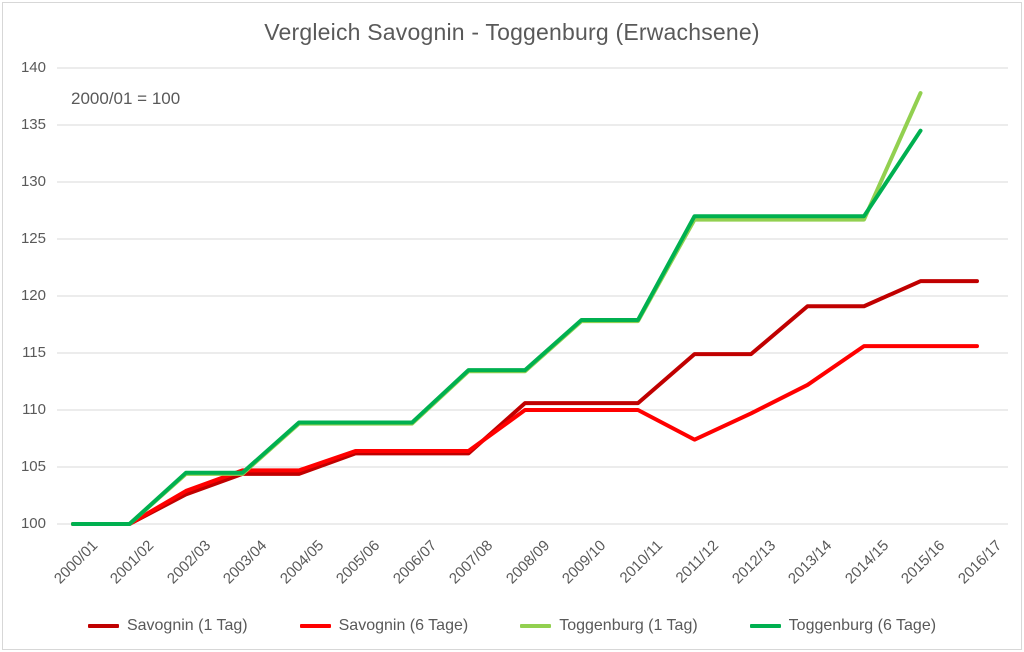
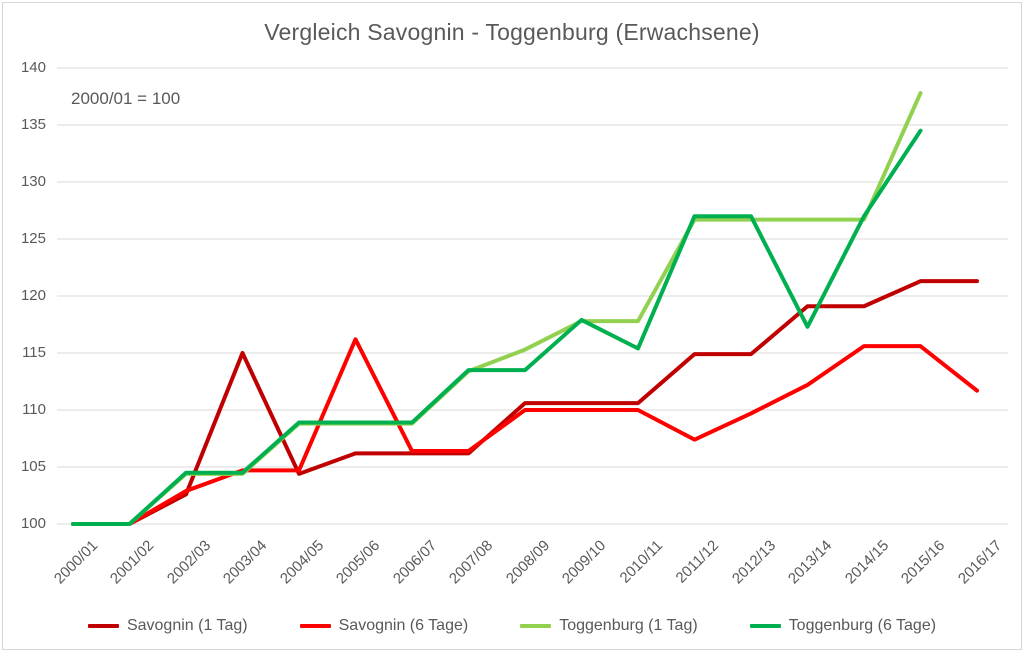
Savognin (1 Tag)/2003/04: 104.4 -> 115.0
Savognin (6 Tage)/2005/06: 106.4 -> 116.2
Toggenburg (1 Tag)/2008/09: 113.4 -> 115.3
Toggenburg (6 Tage)/2010/11: 117.9 -> 115.4
Toggenburg (6 Tage)/2013/14: 127.0 -> 117.3
Savognin (6 Tage)/2016/17: 115.6 -> 111.7
